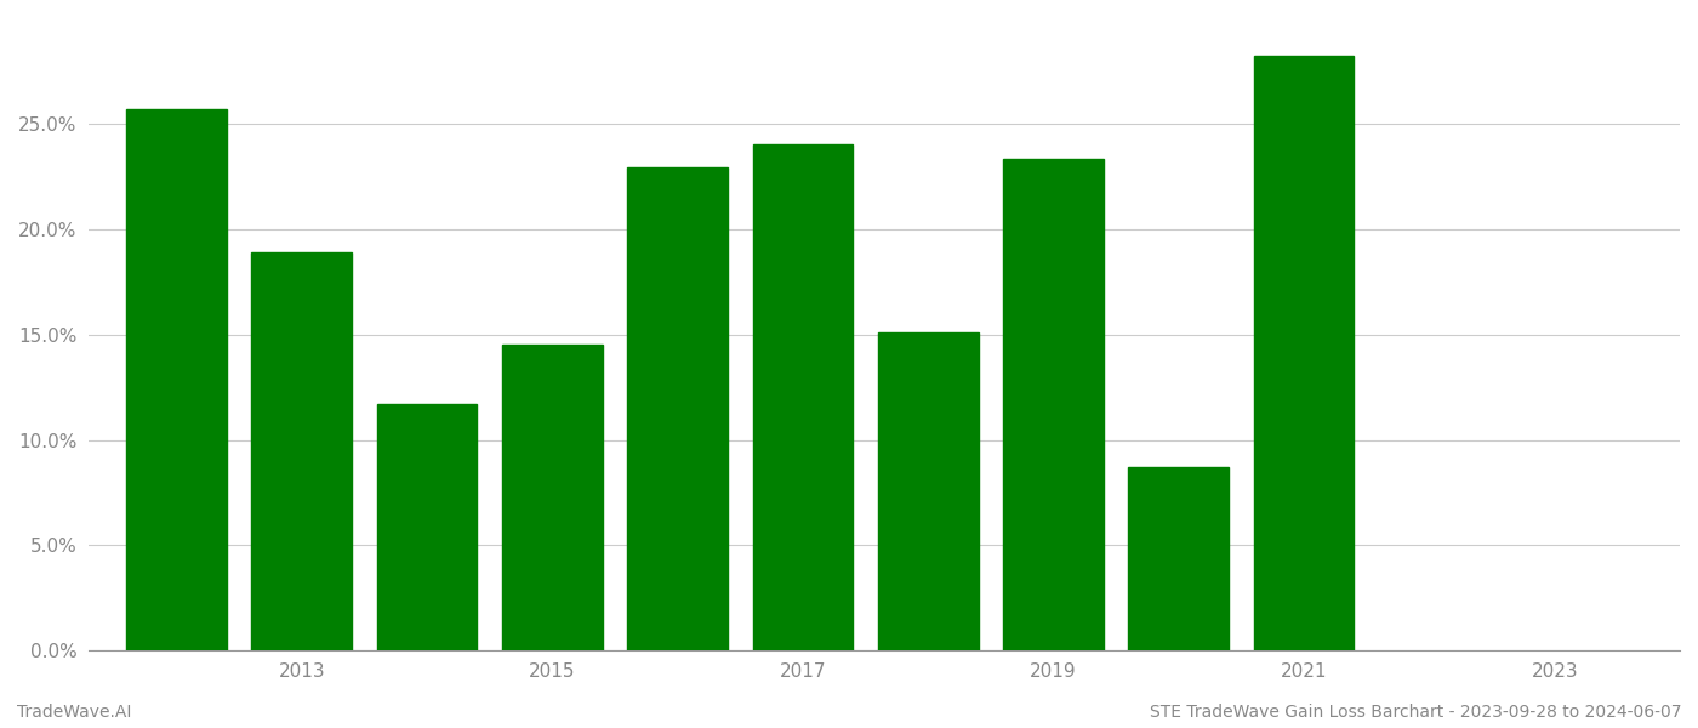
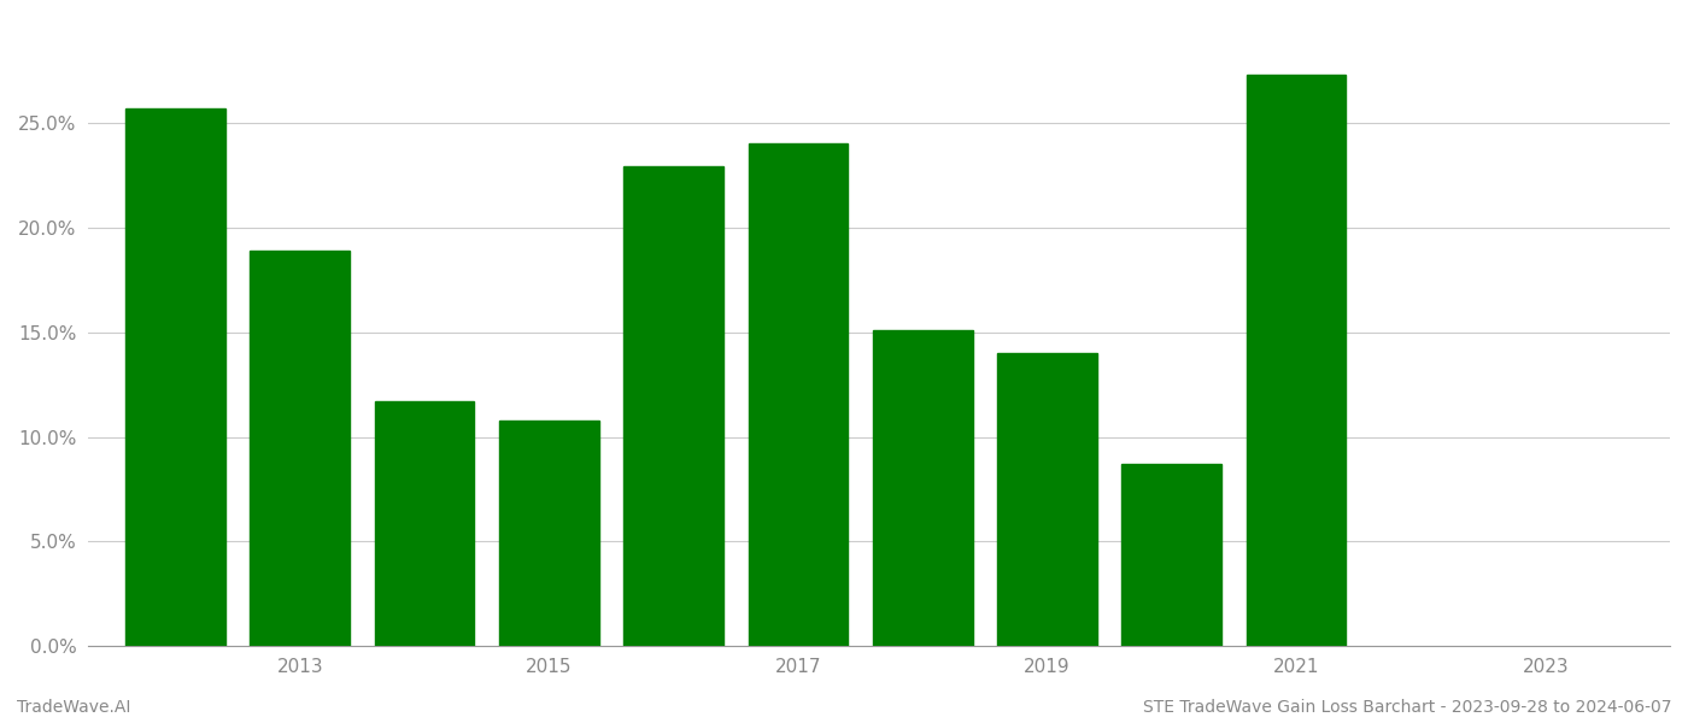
2015: 14.5% -> 10.8%
2019: 23.3% -> 14.0%
2021: 28.2% -> 27.3%
